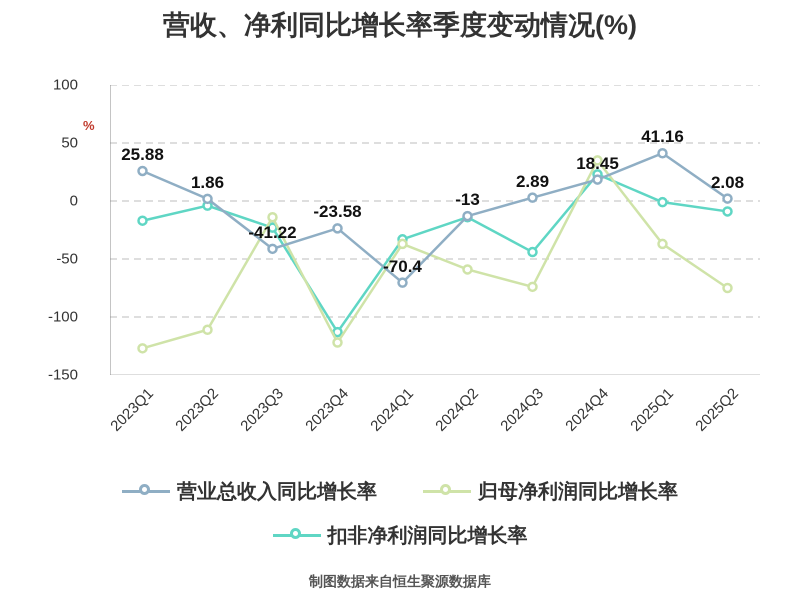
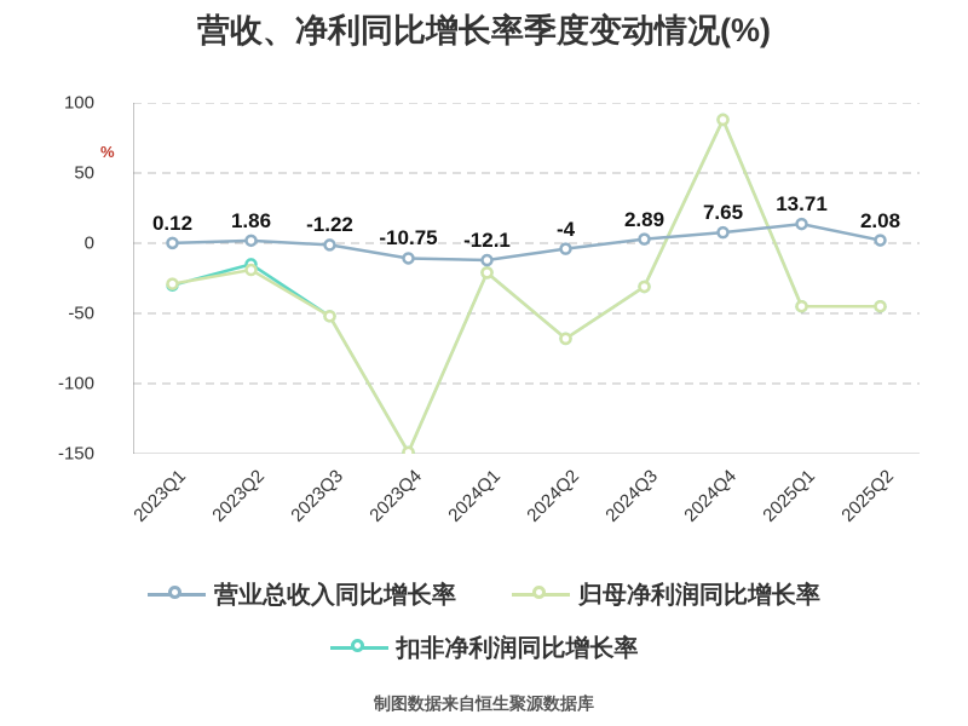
营业总收入同比增长率/2023Q1: 25.88 -> 0.12
归母净利润同比增长率/2023Q1: -127 -> -29
扣非净利润同比增长率/2023Q1: -17 -> -30
归母净利润同比增长率/2023Q2: -111 -> -19
扣非净利润同比增长率/2023Q2: -4 -> -15
营业总收入同比增长率/2023Q3: -41.22 -> -1.22
归母净利润同比增长率/2023Q3: -14 -> -52
扣非净利润同比增长率/2023Q3: -23 -> -52
营业总收入同比增长率/2023Q4: -23.58 -> -10.75
归母净利润同比增长率/2023Q4: -122 -> -149
扣非净利润同比增长率/2023Q4: -113 -> -149
营业总收入同比增长率/2024Q1: -70.4 -> -12.1
归母净利润同比增长率/2024Q1: -37 -> -21
扣非净利润同比增长率/2024Q1: -33 -> -21
营业总收入同比增长率/2024Q2: -13 -> -4
归母净利润同比增长率/2024Q2: -59 -> -68
扣非净利润同比增长率/2024Q2: -14 -> -68
归母净利润同比增长率/2024Q3: -74 -> -31
扣非净利润同比增长率/2024Q3: -44 -> -31
营业总收入同比增长率/2024Q4: 18.45 -> 7.65
归母净利润同比增长率/2024Q4: 35 -> 88
扣非净利润同比增长率/2024Q4: 23 -> 88
营业总收入同比增长率/2025Q1: 41.16 -> 13.71
归母净利润同比增长率/2025Q1: -37 -> -45
扣非净利润同比增长率/2025Q1: -1 -> -45
归母净利润同比增长率/2025Q2: -75 -> -45
扣非净利润同比增长率/2025Q2: -9 -> -45
